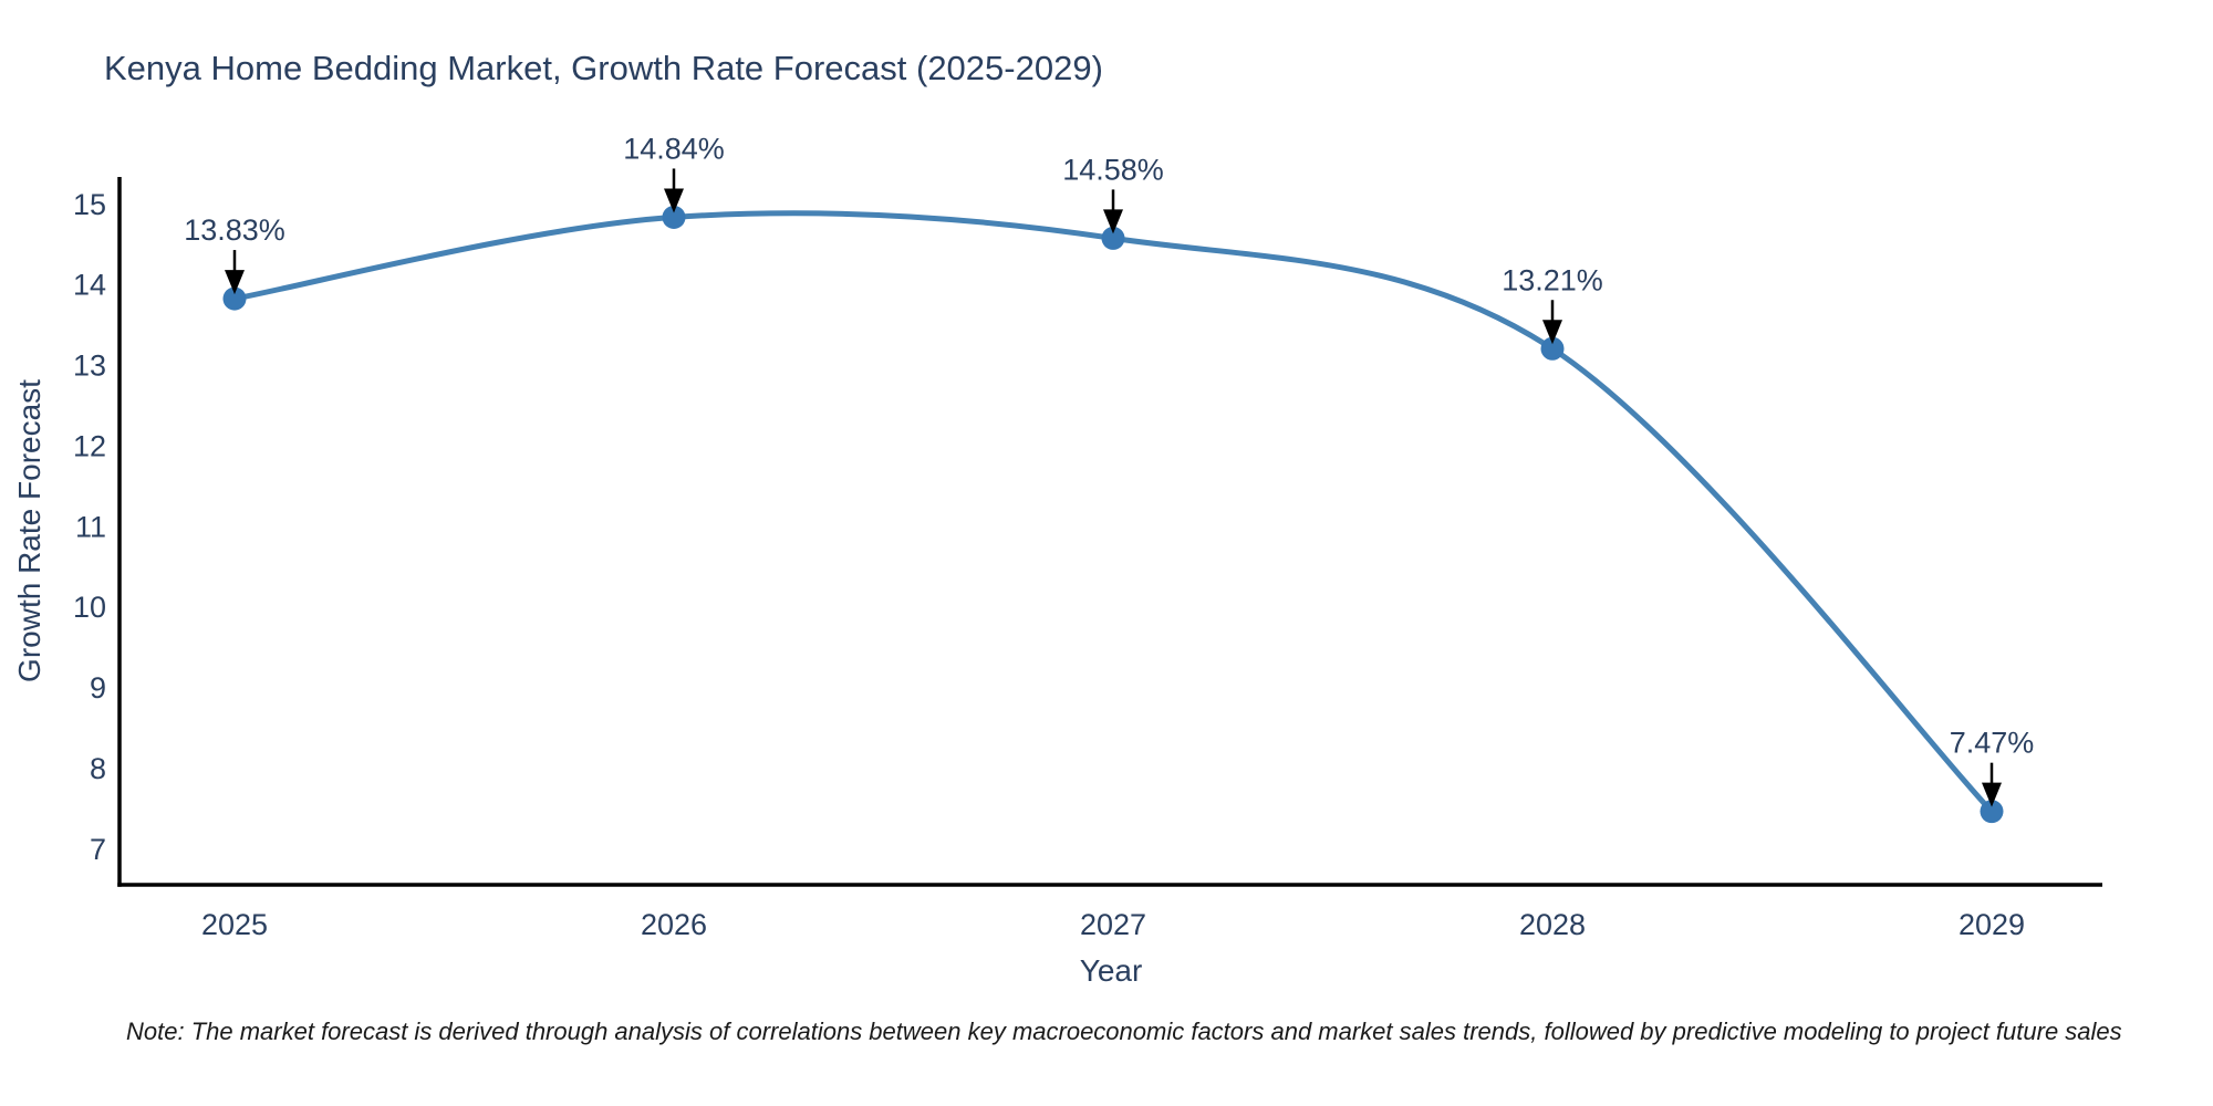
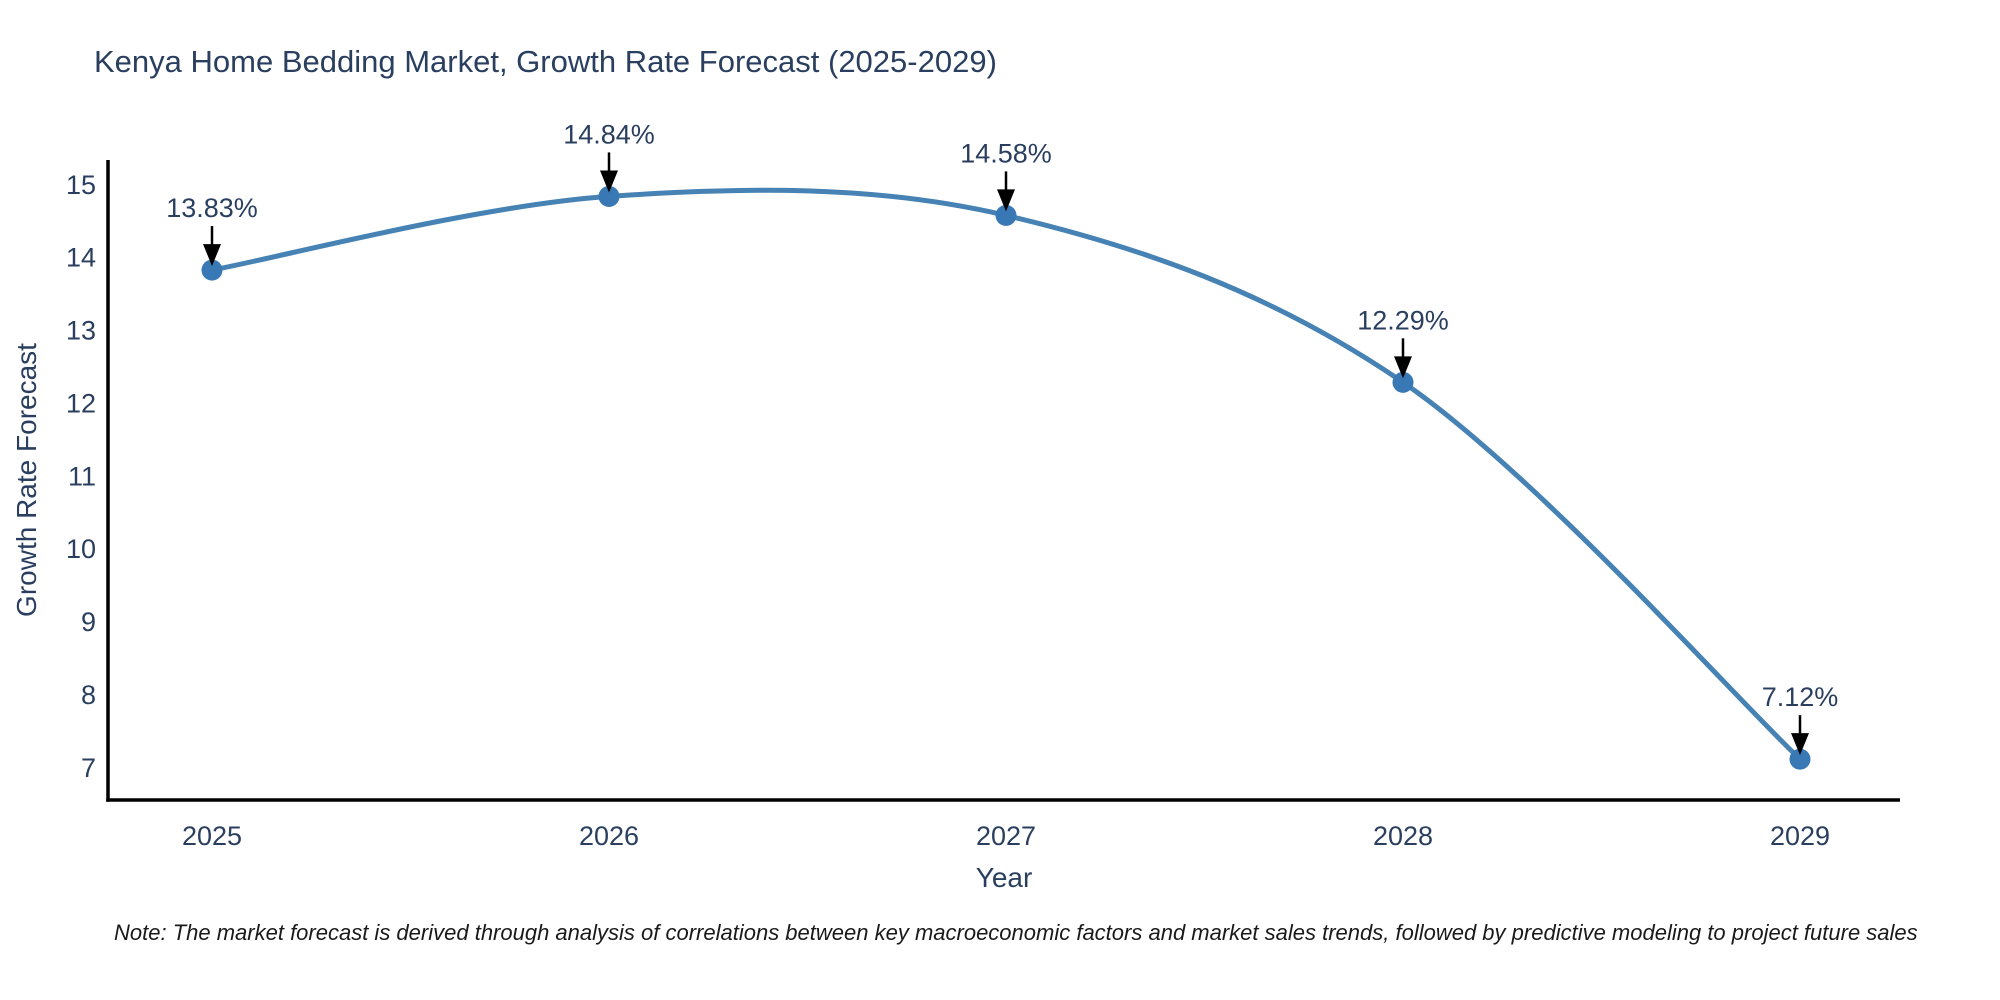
2028: 13.21% -> 12.29%
2029: 7.47% -> 7.12%
